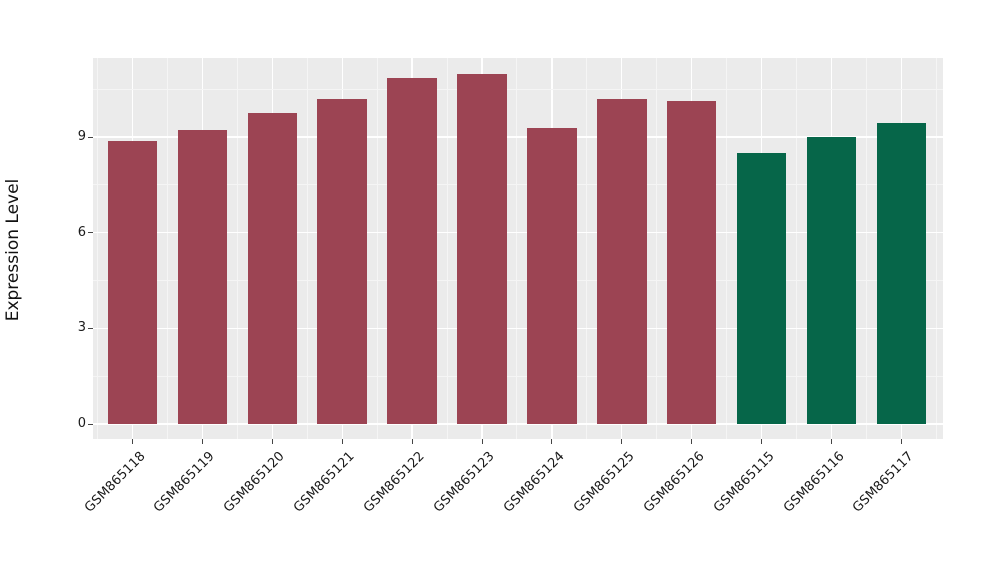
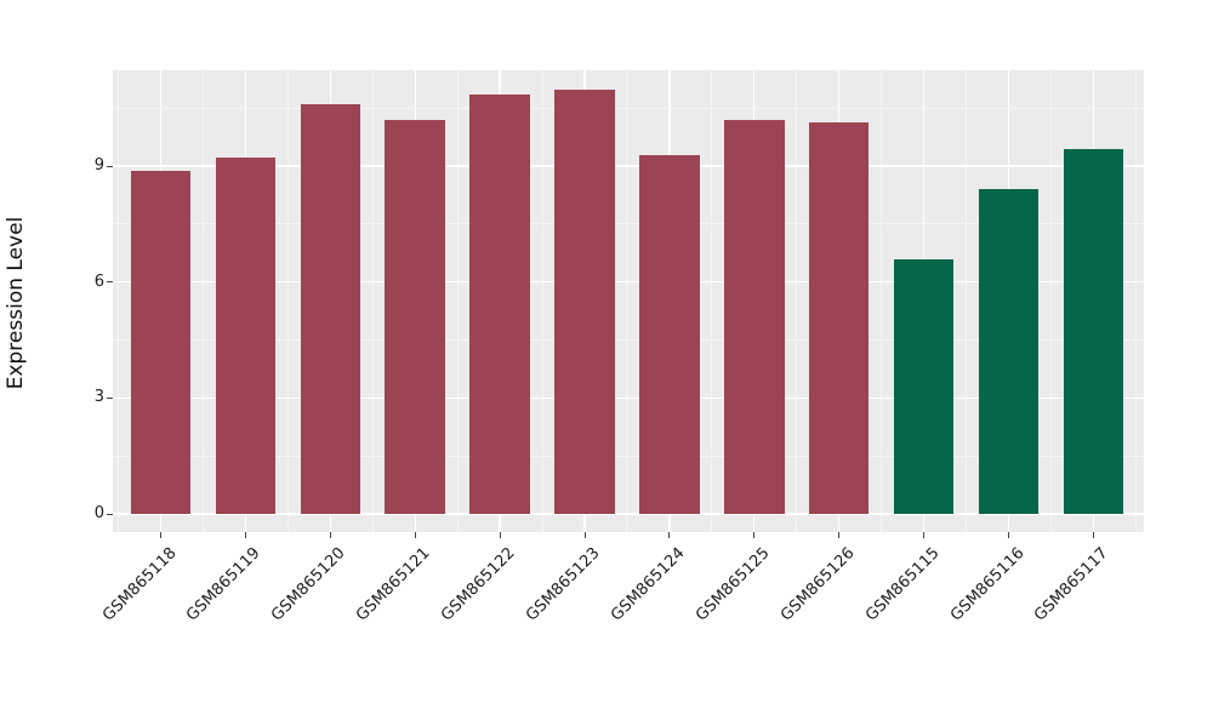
GSM865120: 9.8 -> 10.6
GSM865115: 8.5 -> 6.6
GSM865116: 9.0 -> 8.4
